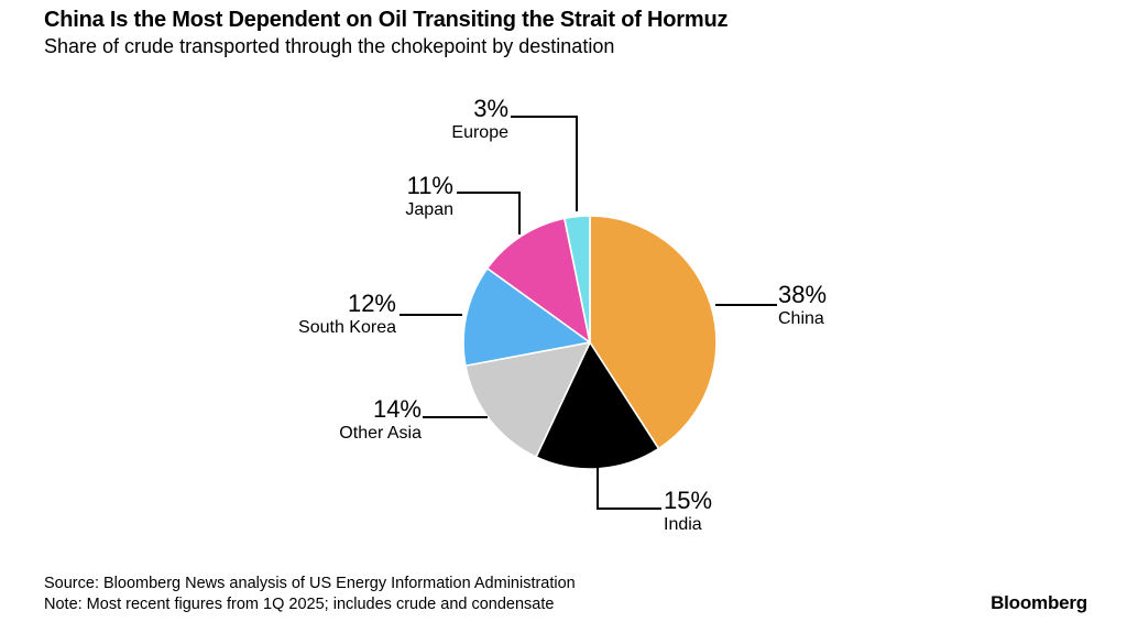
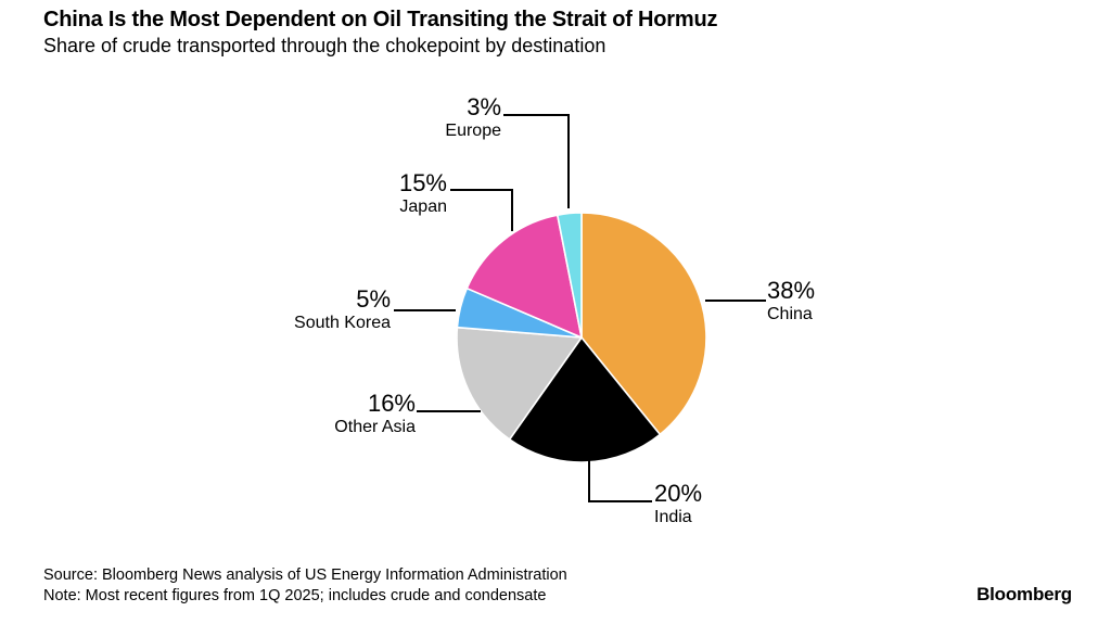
India: 15% -> 20%
Other Asia: 14% -> 16%
South Korea: 12% -> 5%
Japan: 11% -> 15%
